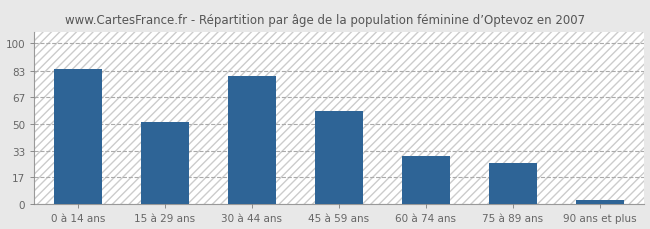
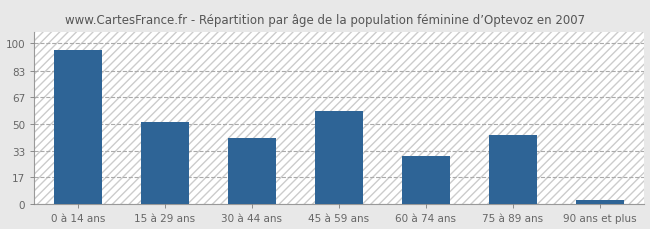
0 à 14 ans: 84 -> 96
30 à 44 ans: 80 -> 41
75 à 89 ans: 26 -> 43
